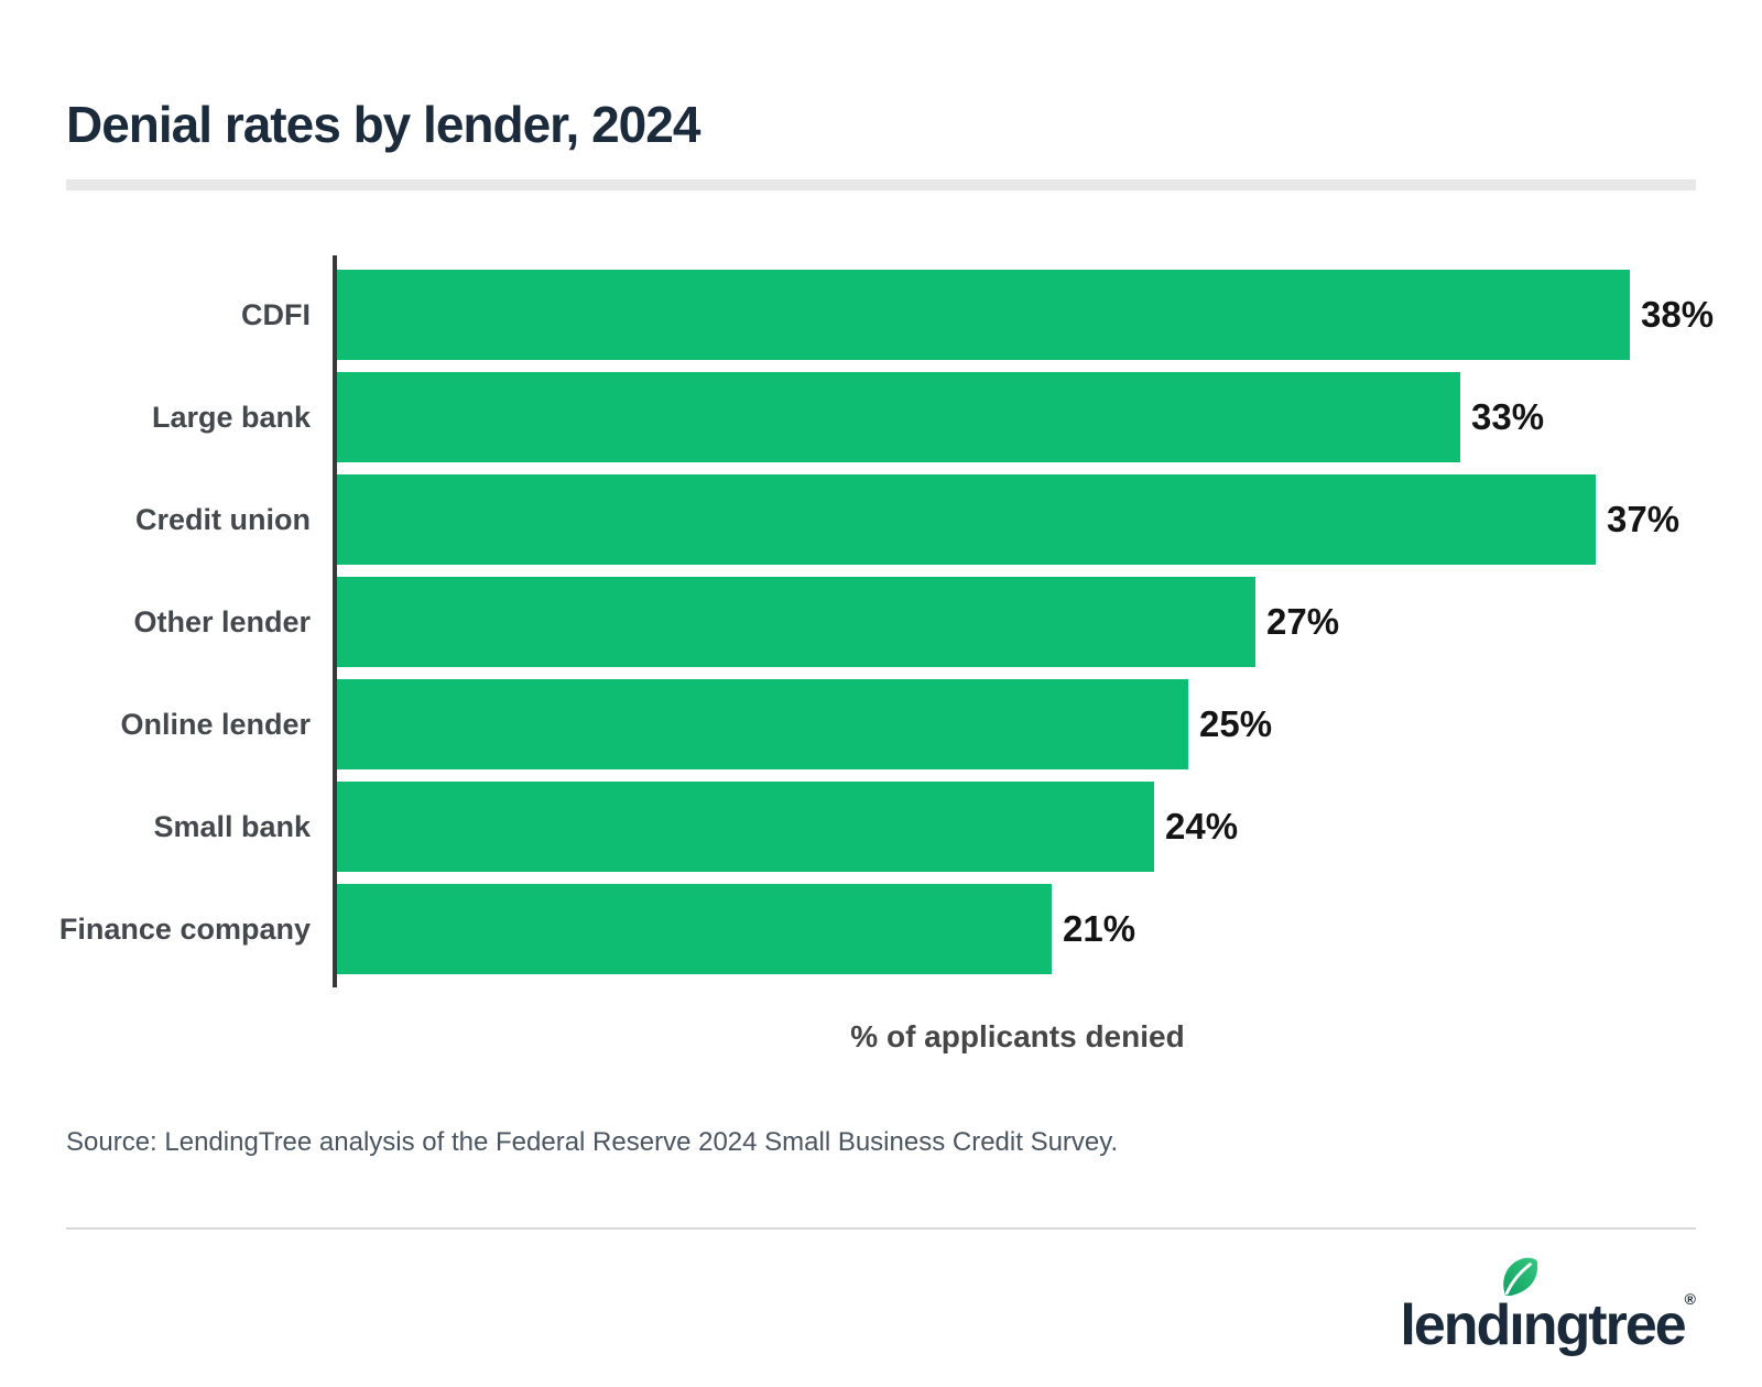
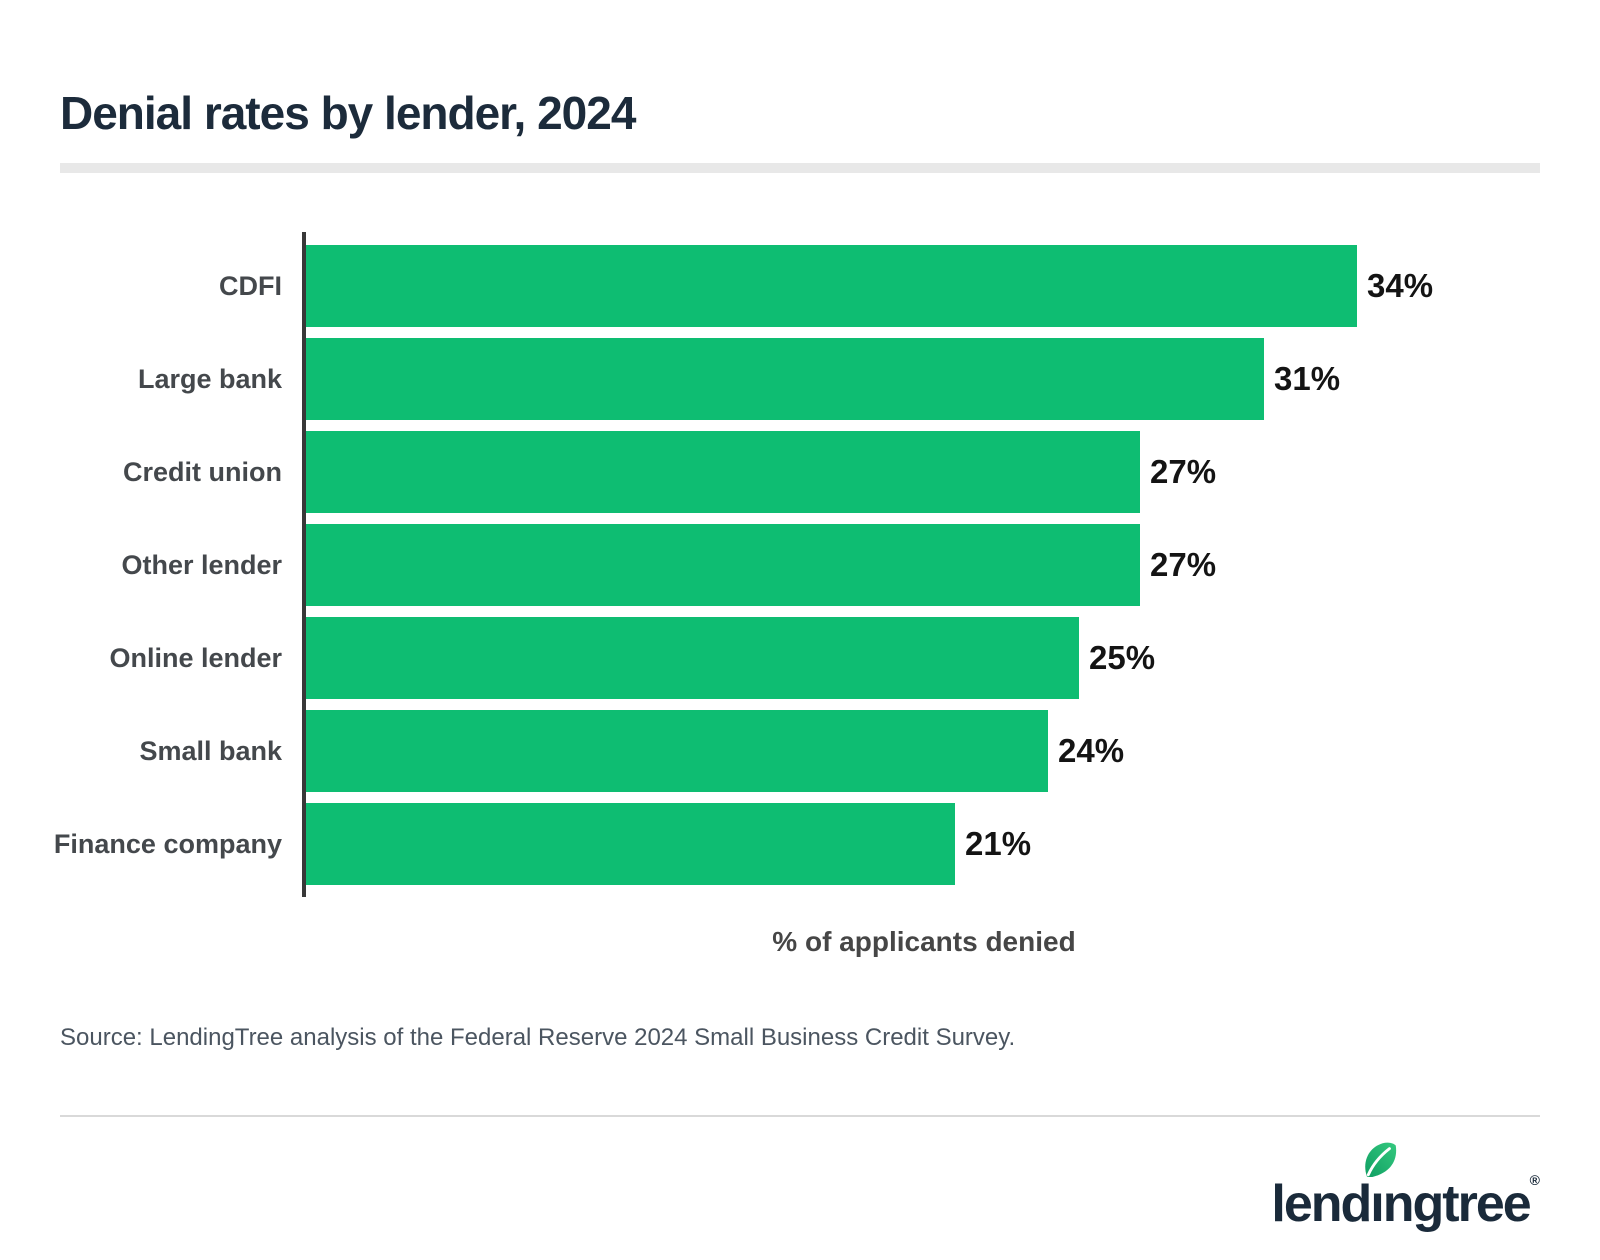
CDFI: 38% -> 34%
Large bank: 33% -> 31%
Credit union: 37% -> 27%
